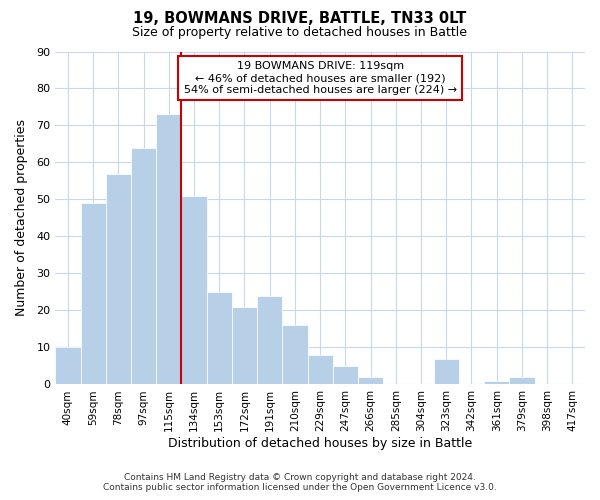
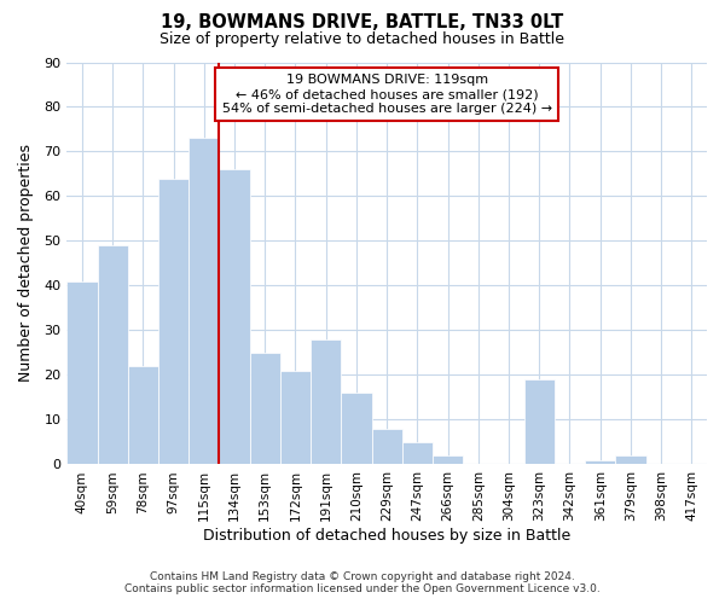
40sqm: 10 -> 41
78sqm: 57 -> 22
134sqm: 51 -> 66
191sqm: 24 -> 28
323sqm: 7 -> 19
